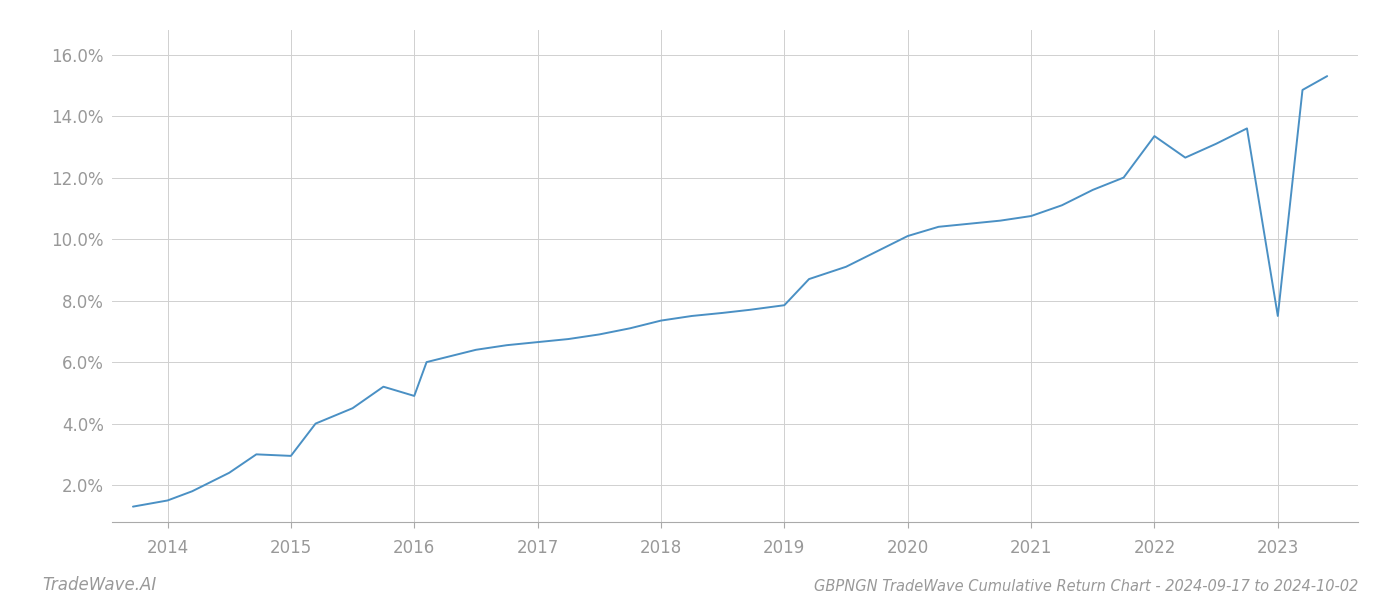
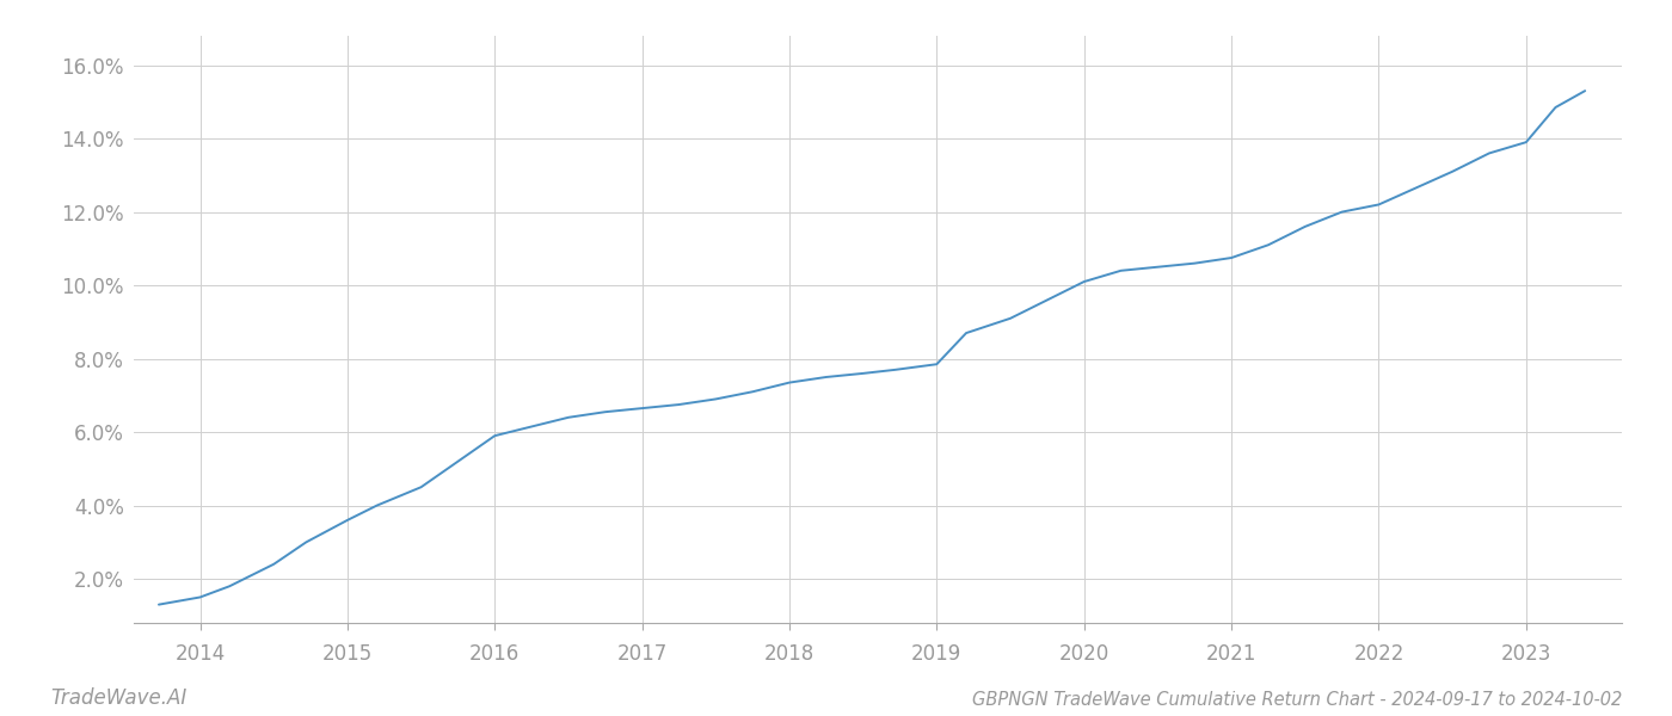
2015: 2.95% -> 3.60%
2016: 4.90% -> 5.90%
2022: 13.35% -> 12.20%
2023: 7.50% -> 13.90%
